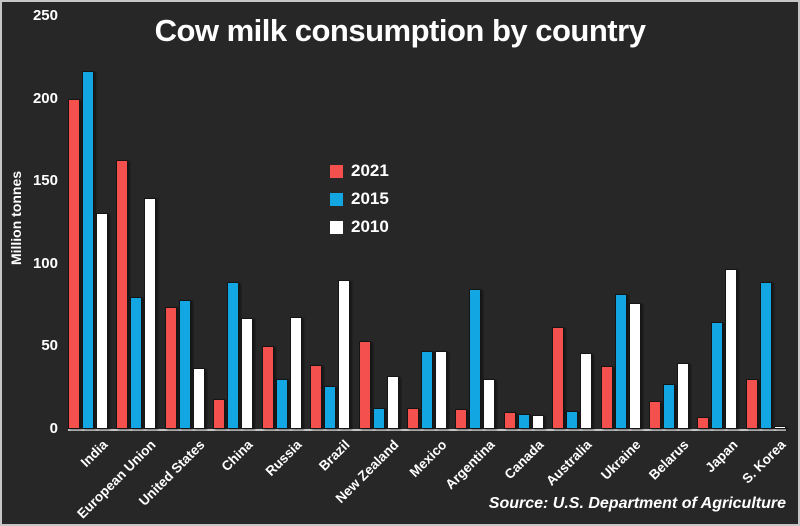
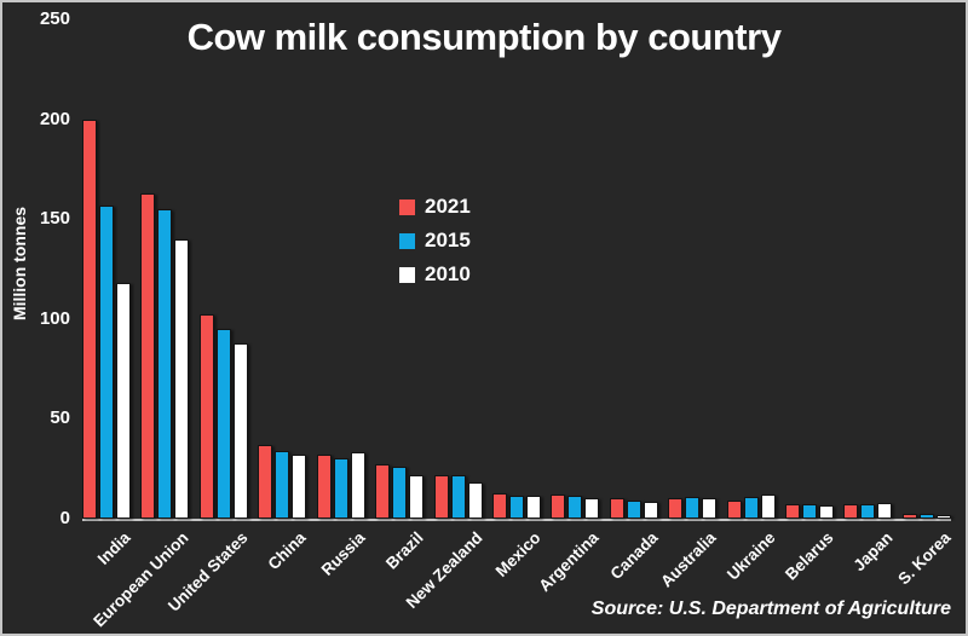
2015/India: 217 -> 157
2010/India: 131 -> 118
2015/European Union: 80 -> 155
2021/United States: 74 -> 102
2015/United States: 78 -> 95
2010/United States: 37 -> 88
2021/China: 18 -> 37
2015/China: 89 -> 34
2010/China: 67 -> 32
2021/Russia: 50 -> 32
2010/Russia: 68 -> 33
2021/Brazil: 39 -> 27
2010/Brazil: 90 -> 22
2021/New Zealand: 53 -> 22
2015/New Zealand: 13 -> 22
2010/New Zealand: 32 -> 18
2015/Mexico: 47 -> 12
2010/Mexico: 47 -> 12
2015/Argentina: 85 -> 12
2010/Argentina: 30 -> 10
2021/Australia: 62 -> 10
2010/Australia: 46 -> 10
2021/Ukraine: 38 -> 9
2015/Ukraine: 82 -> 11
2010/Ukraine: 76 -> 12
2021/Belarus: 17 -> 8
2015/Belarus: 27 -> 7
2010/Belarus: 40 -> 6
2015/Japan: 65 -> 8
2010/Japan: 97 -> 8
2021/S. Korea: 30 -> 2
2015/S. Korea: 89 -> 2
